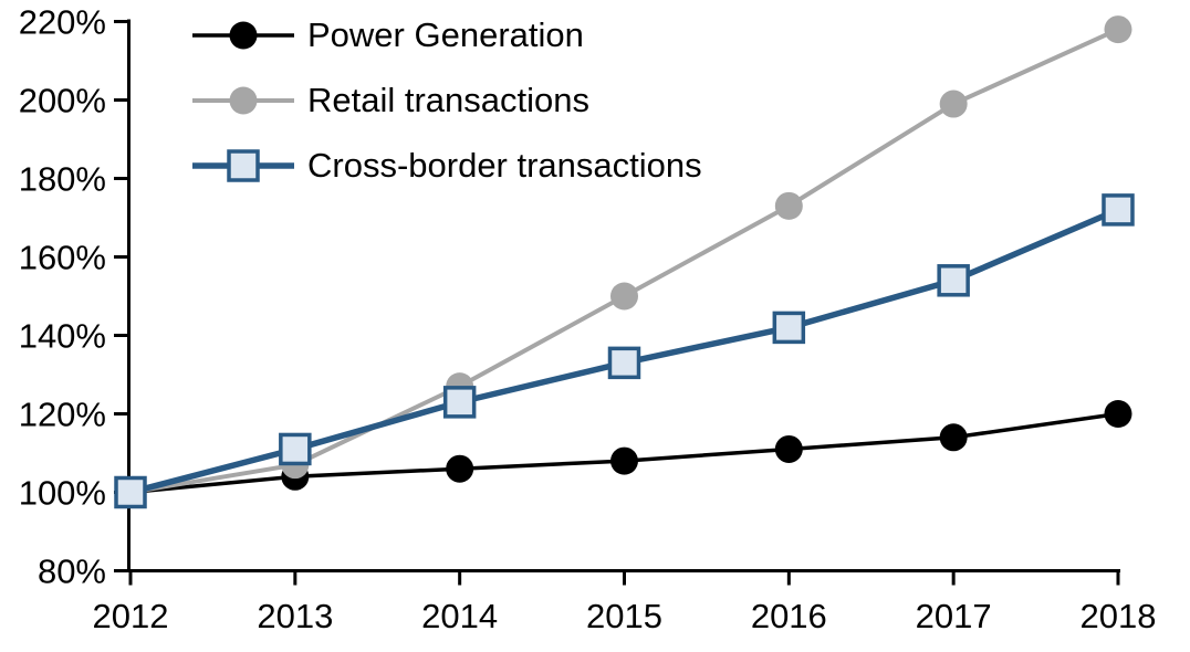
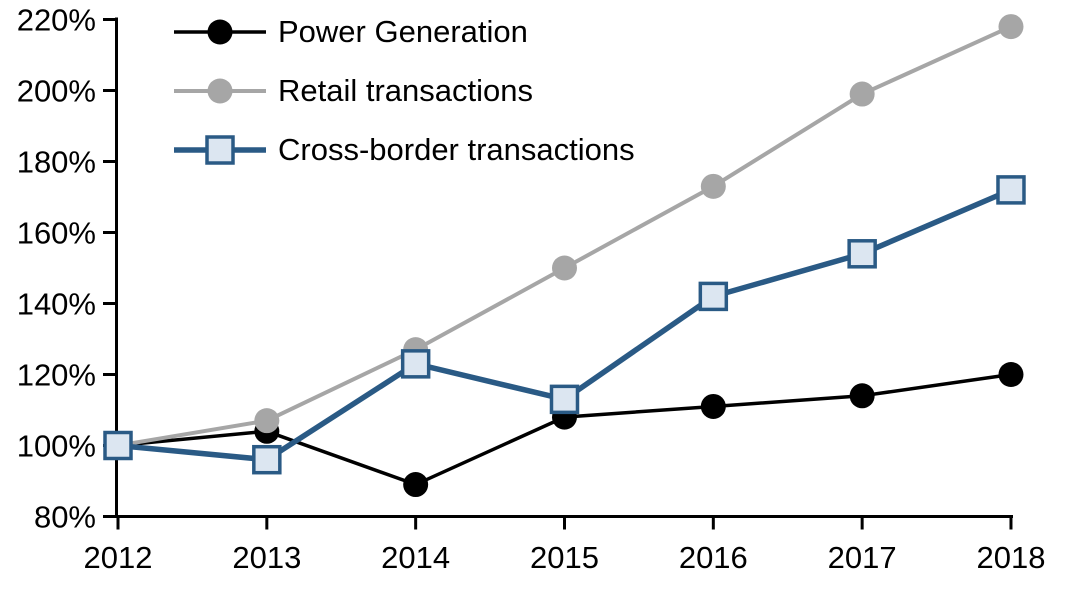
Cross-border transactions/2013: 111% -> 96%
Power Generation/2014: 106% -> 89%
Cross-border transactions/2015: 133% -> 113%
